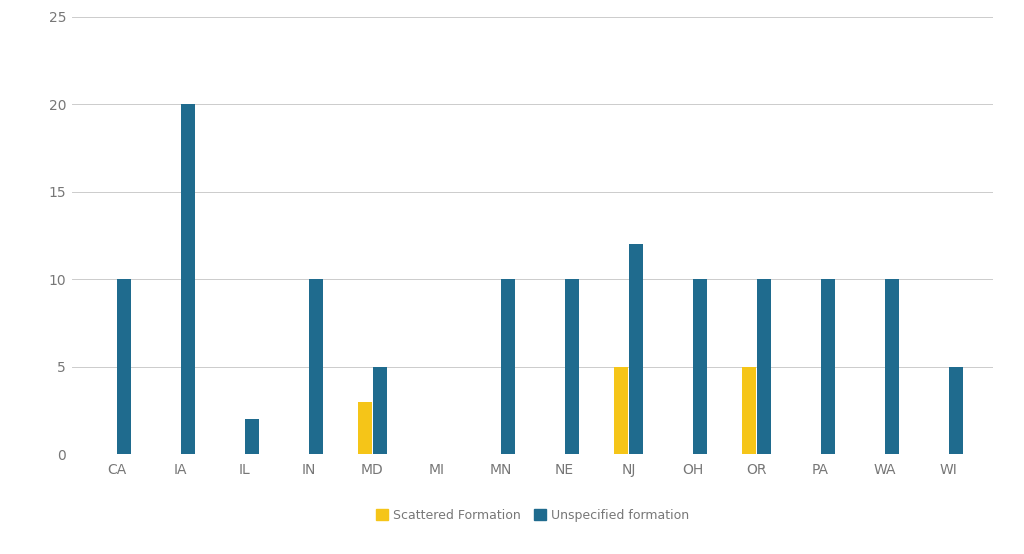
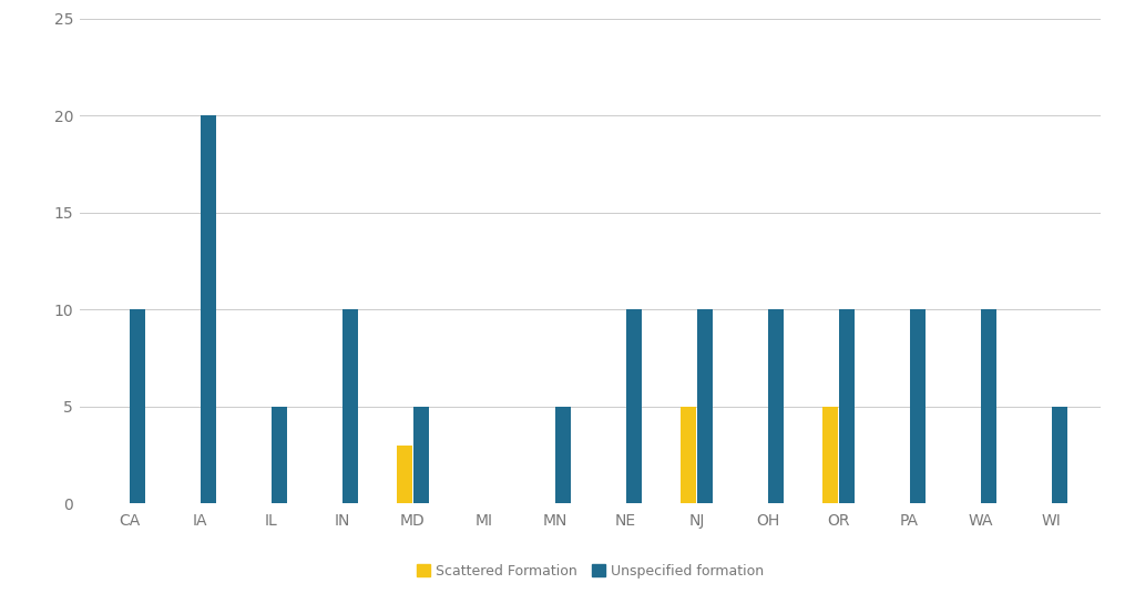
Unspecified formation/IL: 2 -> 5
Unspecified formation/MN: 10 -> 5
Unspecified formation/NJ: 12 -> 10
